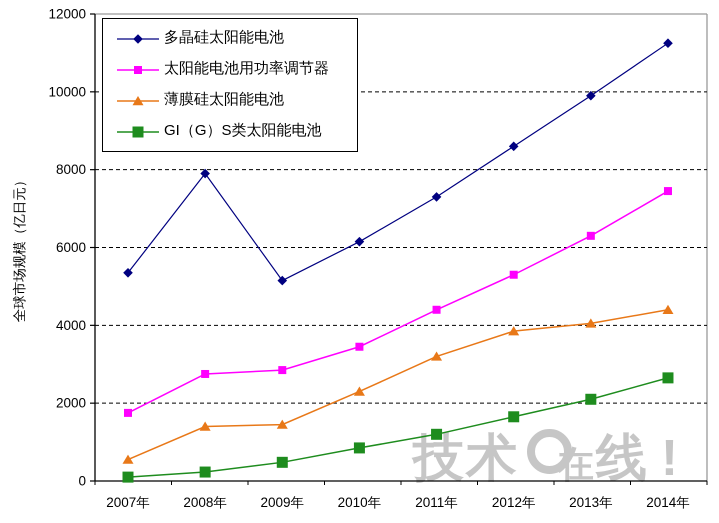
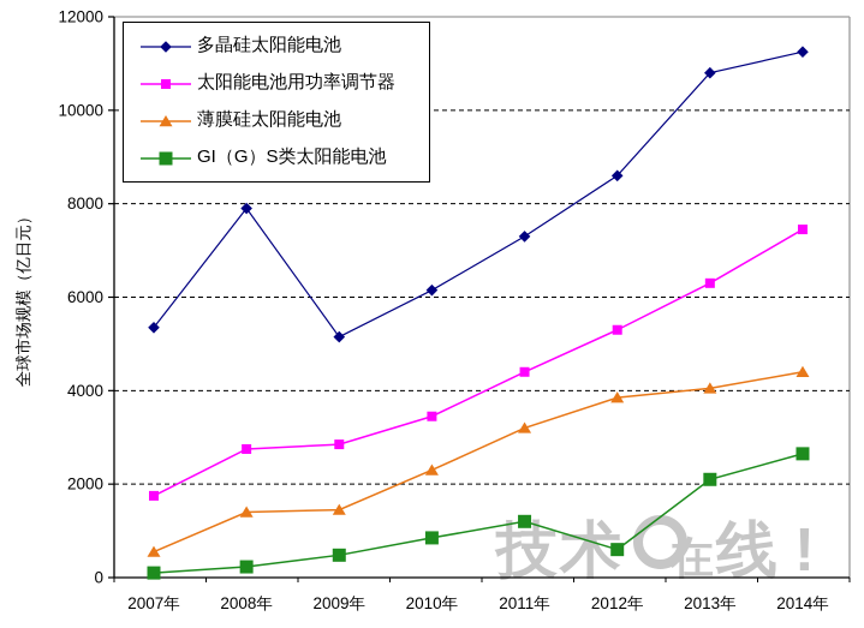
GI（G）S类太阳能电池/2012年: 1600 -> 600
多晶硅太阳能电池/2013年: 9900 -> 10800
